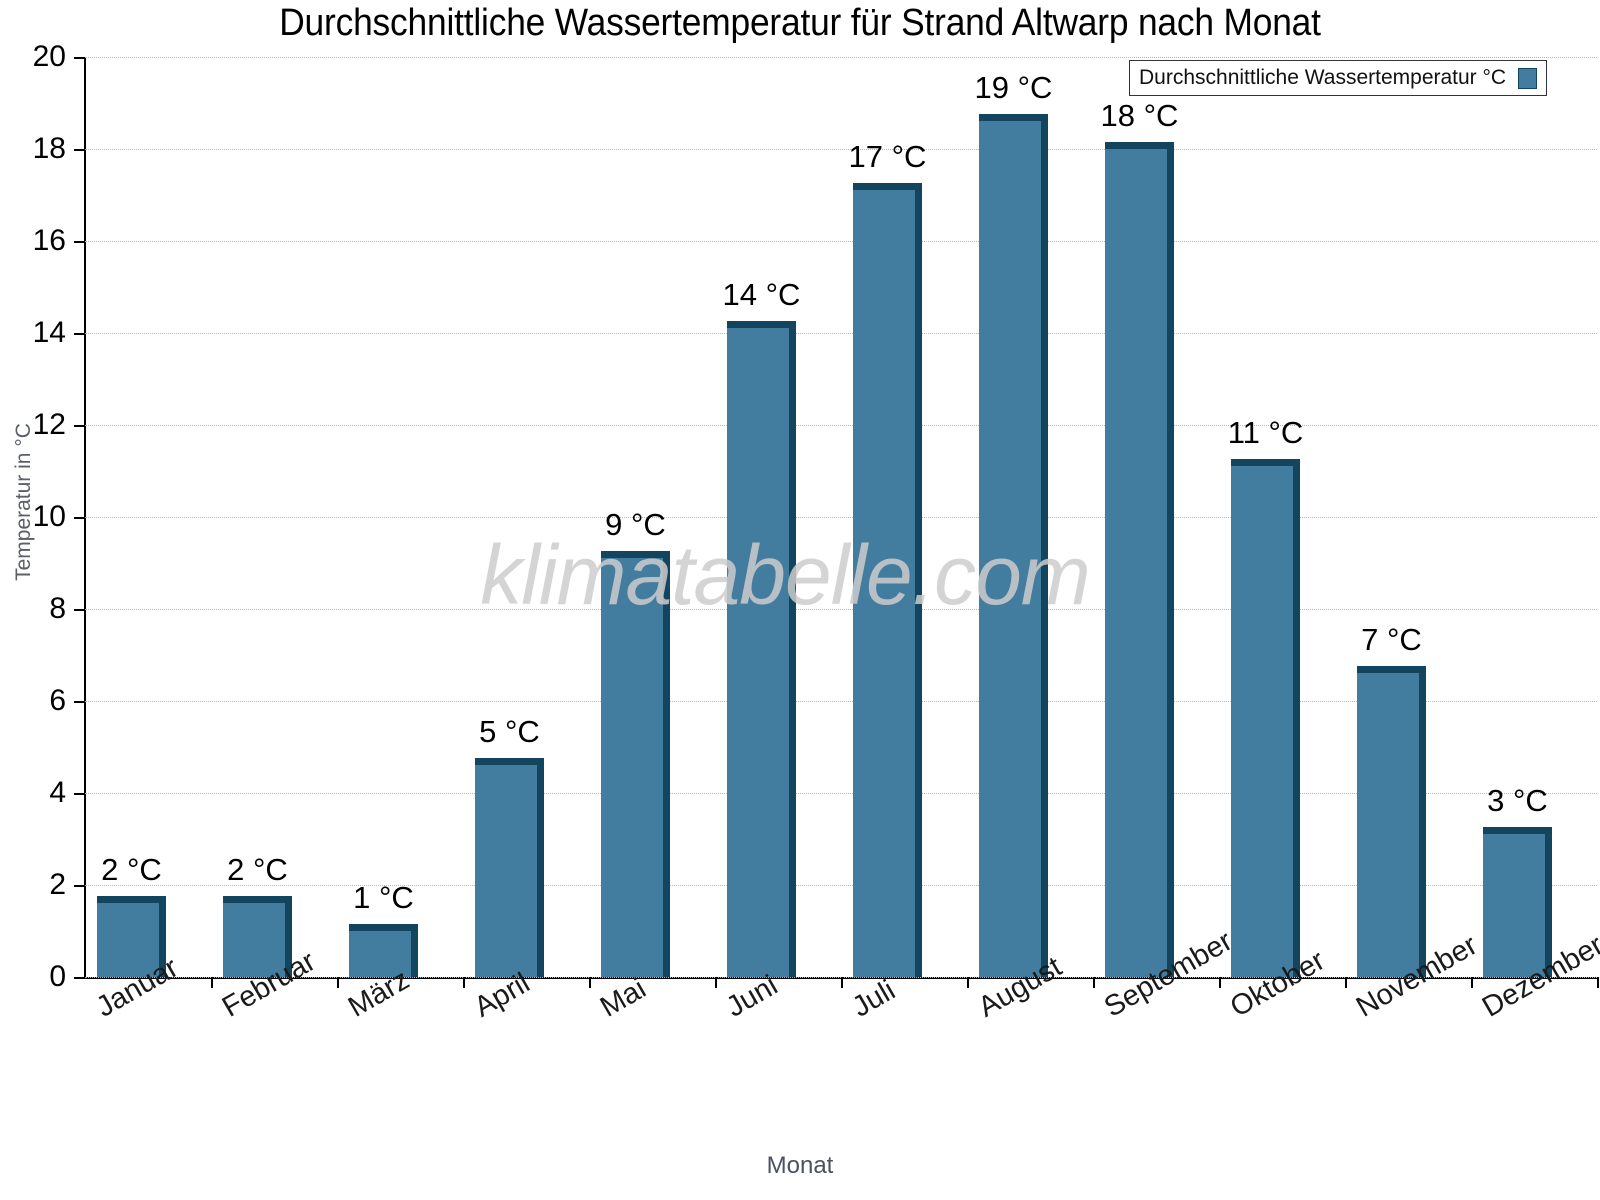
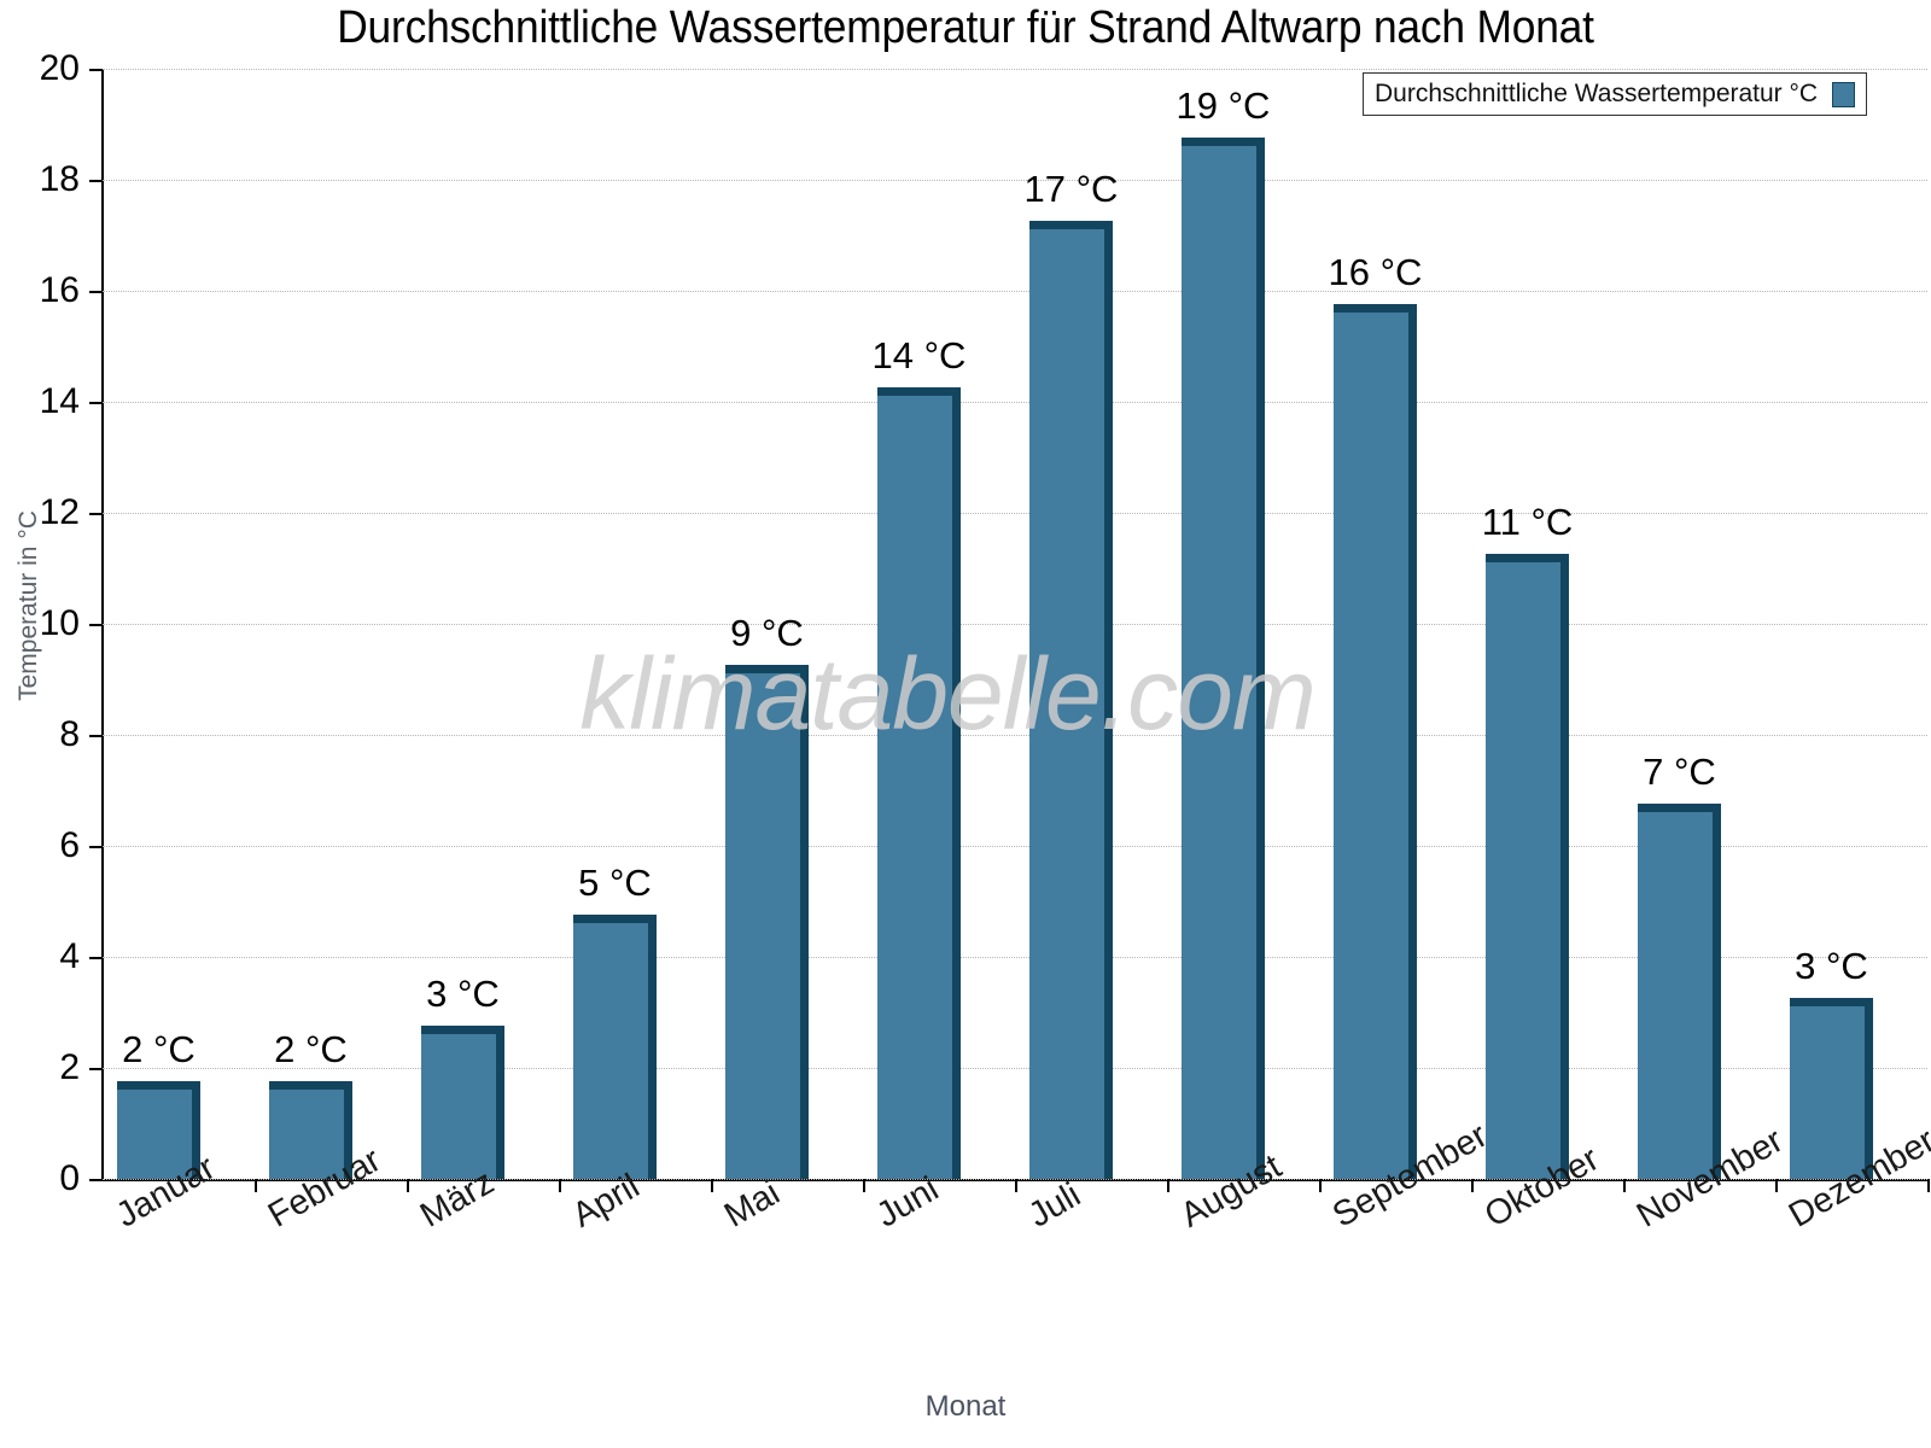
März: 1 -> 3
September: 18 -> 16
